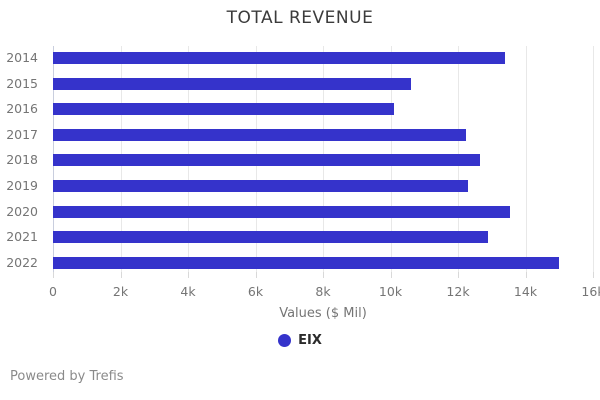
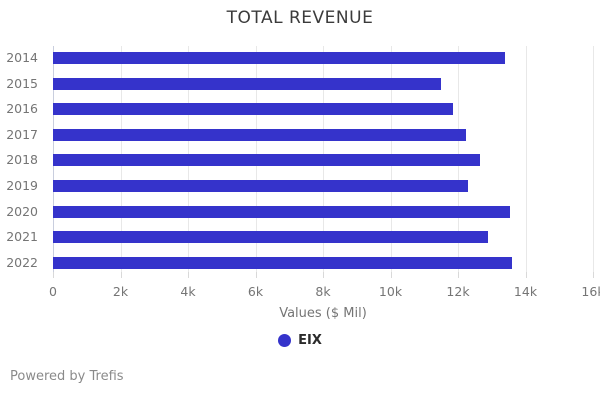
2015: 10.6k -> 11.5k
2016: 10.1k -> 11.8k
2022: 15.0k -> 13.6k
